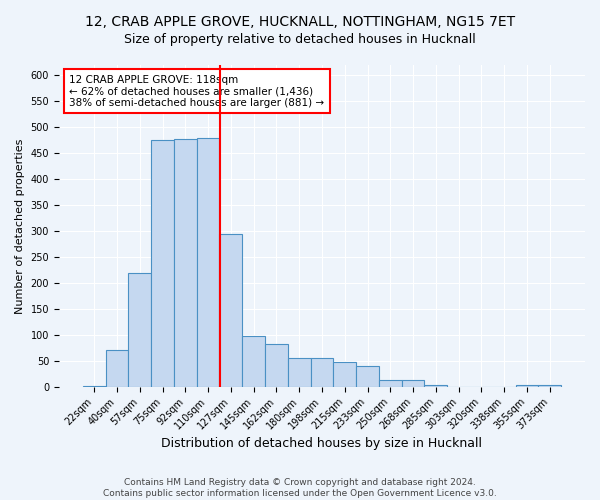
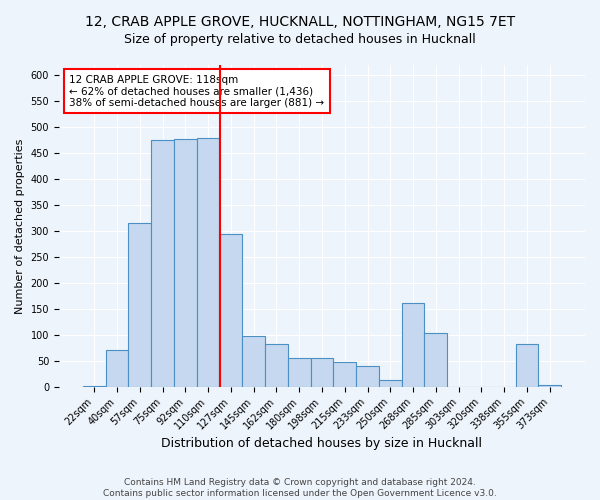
57sqm: 220 -> 316
268sqm: 13 -> 162
285sqm: 3 -> 104
355sqm: 3 -> 82
